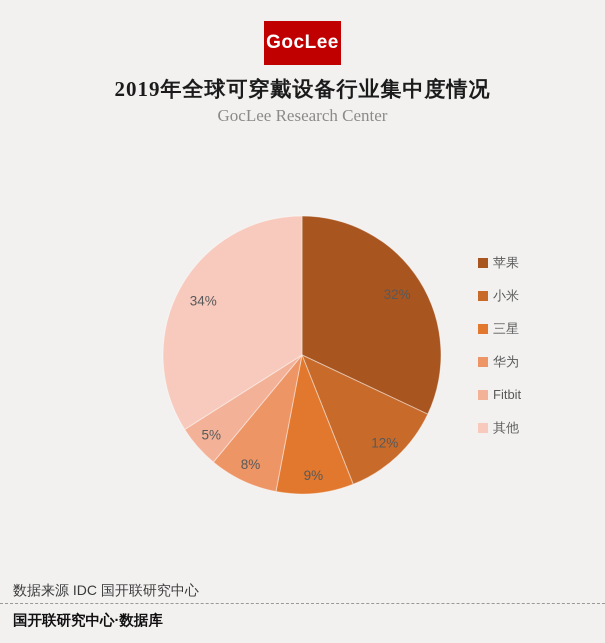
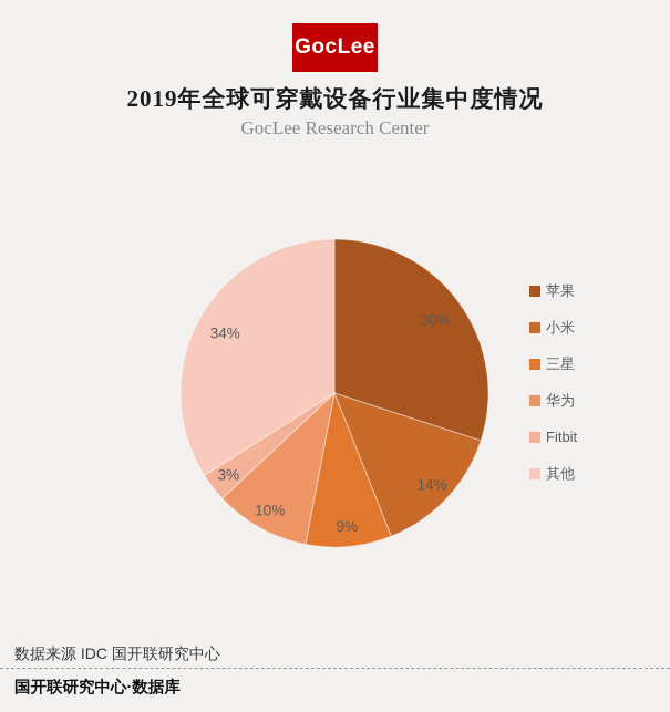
苹果: 32% -> 30%
小米: 12% -> 14%
华为: 8% -> 10%
Fitbit: 5% -> 3%
